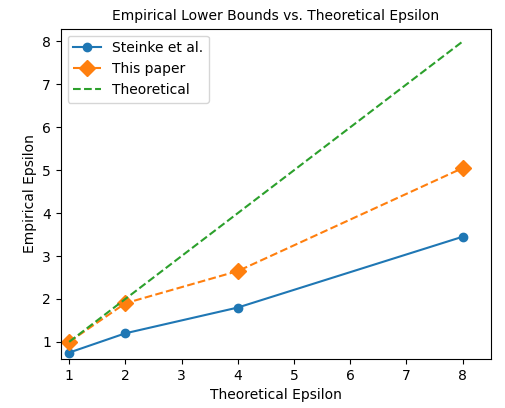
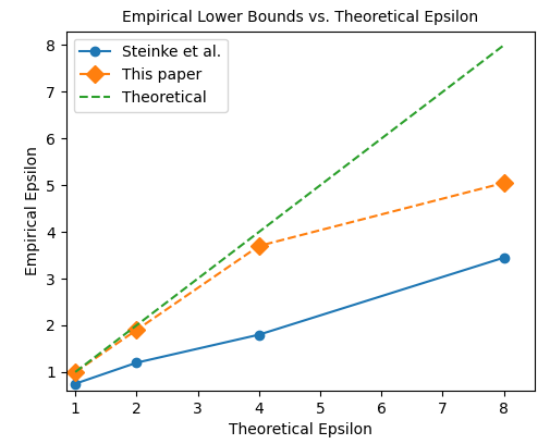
This paper/4: 2.65 -> 3.70
